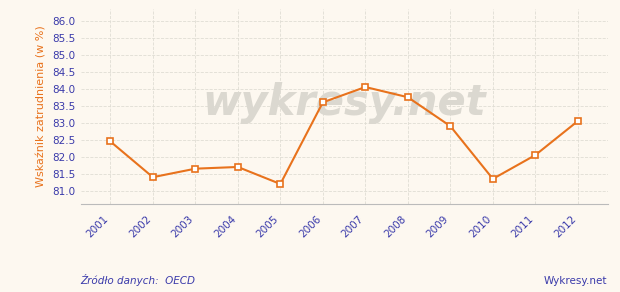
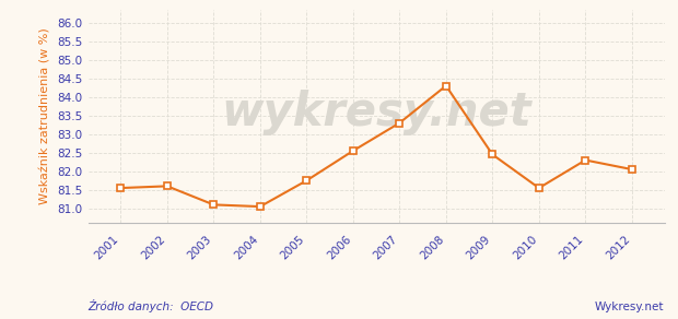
2001: 82.45 -> 81.55
2002: 81.40 -> 81.60
2003: 81.65 -> 81.10
2004: 81.70 -> 81.05
2005: 81.20 -> 81.75
2006: 83.60 -> 82.55
2007: 84.05 -> 83.30
2008: 83.75 -> 84.30
2009: 82.90 -> 82.45
2010: 81.35 -> 81.55
2011: 82.05 -> 82.30
2012: 83.05 -> 82.05
